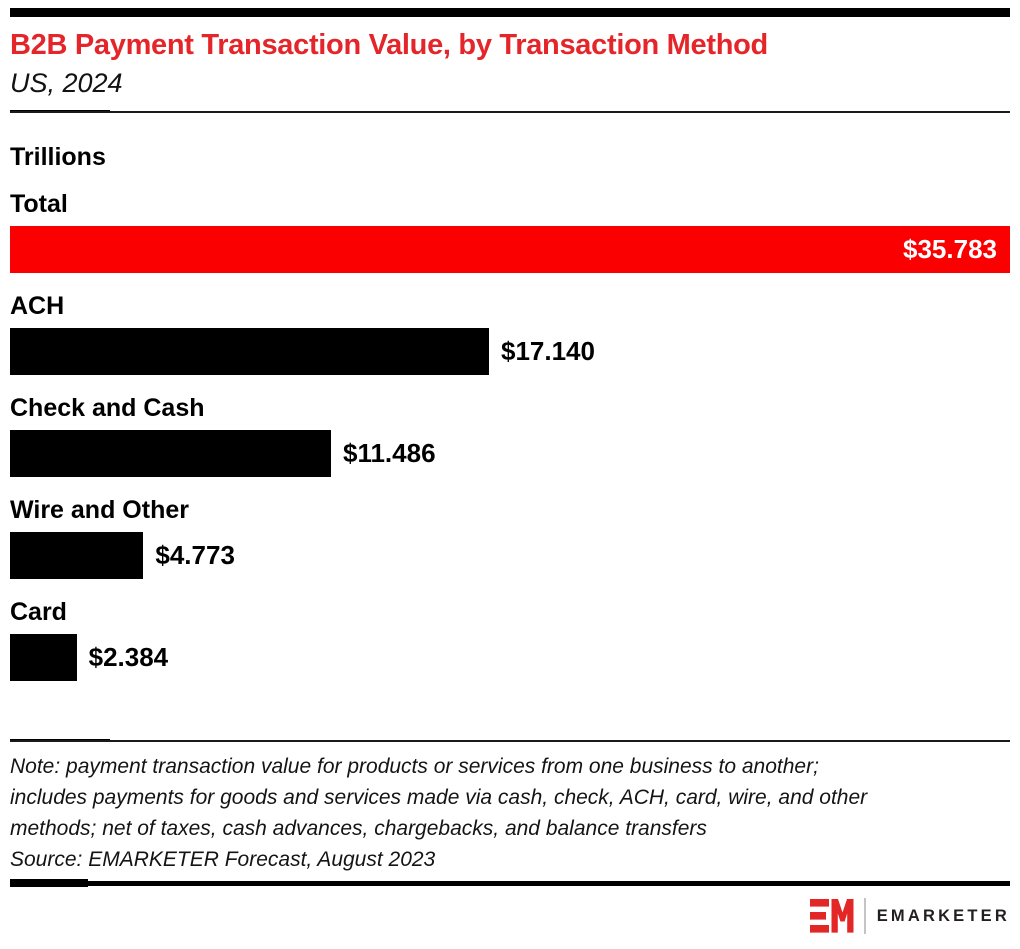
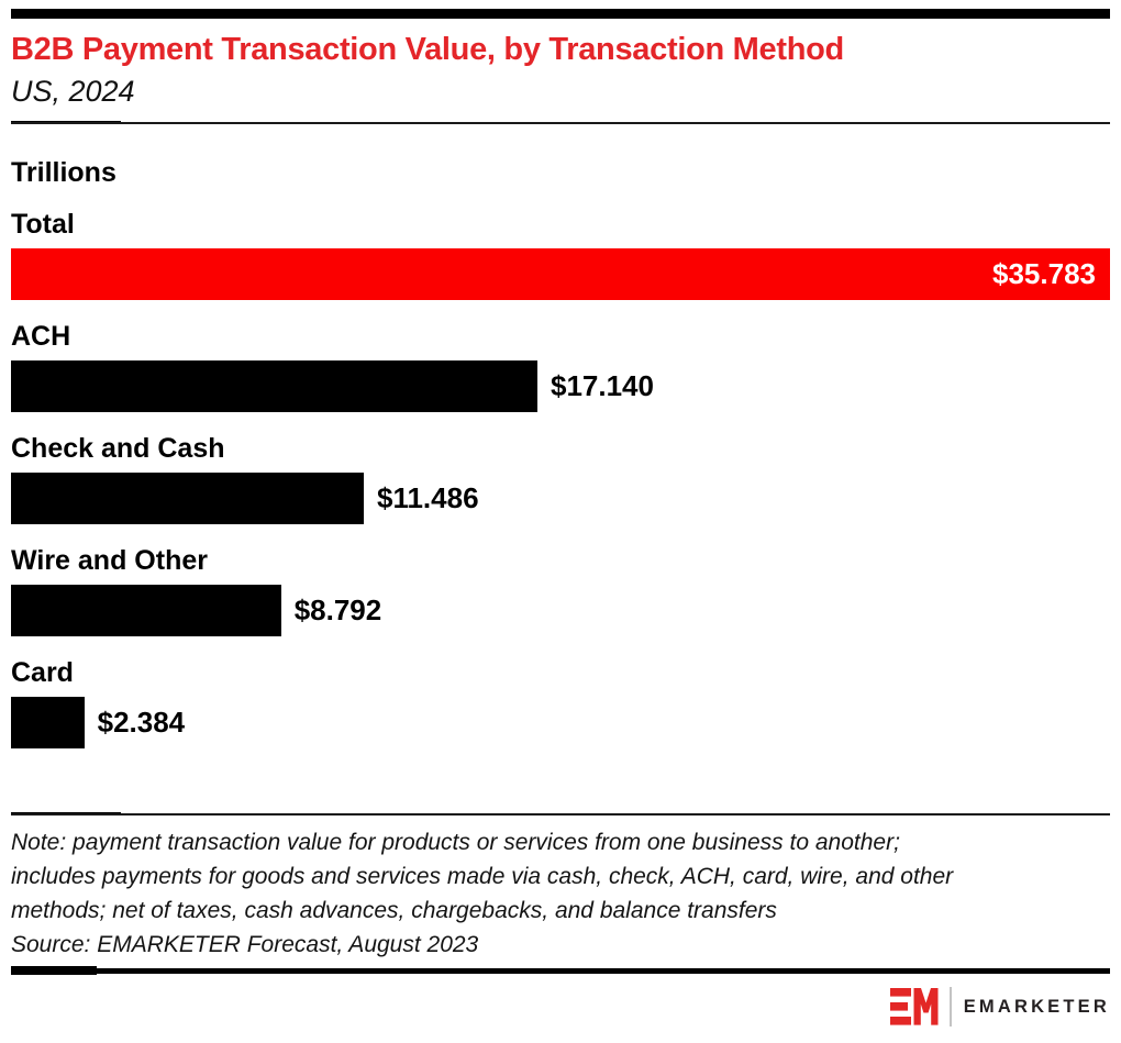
Wire and Other: $4.773 -> $8.792
